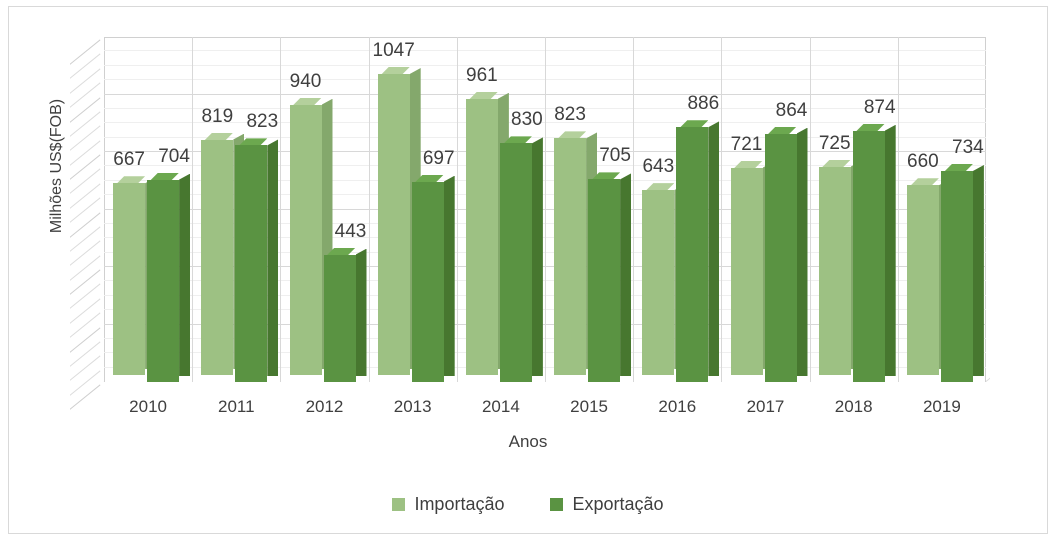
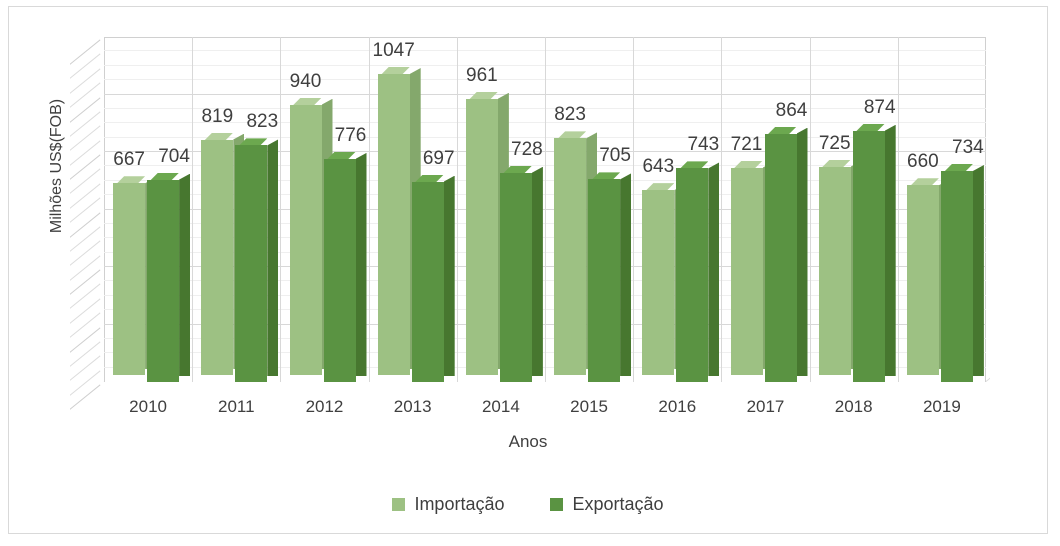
Exportação/2012: 443 -> 776
Exportação/2014: 830 -> 728
Exportação/2016: 886 -> 743
